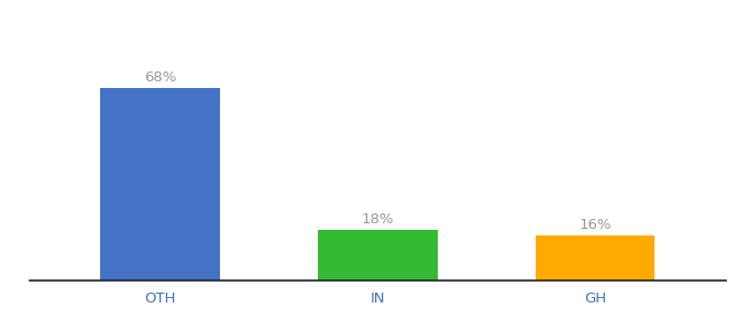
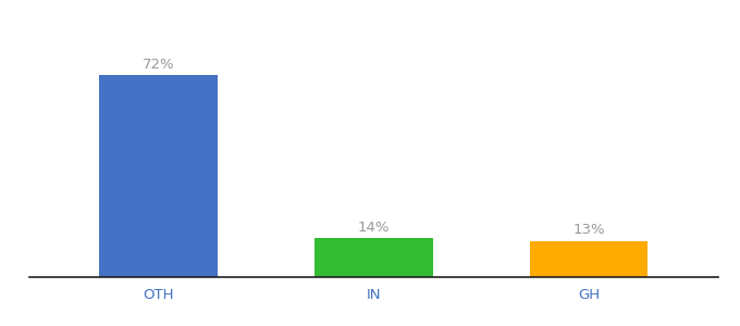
OTH: 68% -> 72%
IN: 18% -> 14%
GH: 16% -> 13%
